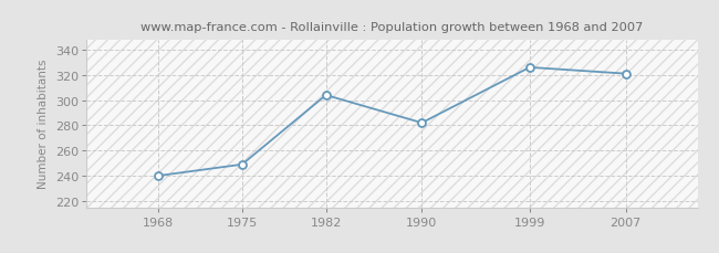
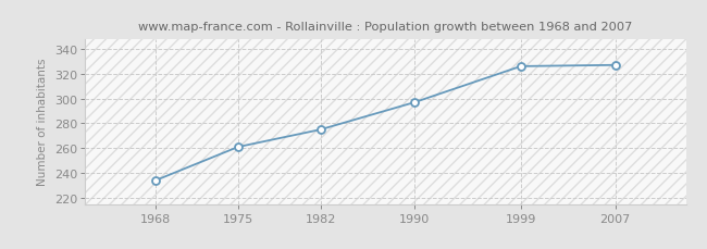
1968: 240 -> 234
1975: 249 -> 261
1982: 304 -> 275
1990: 282 -> 297
2007: 321 -> 327
